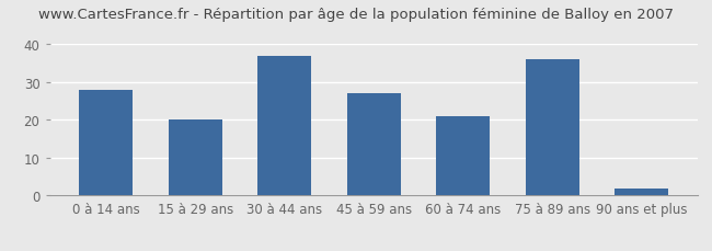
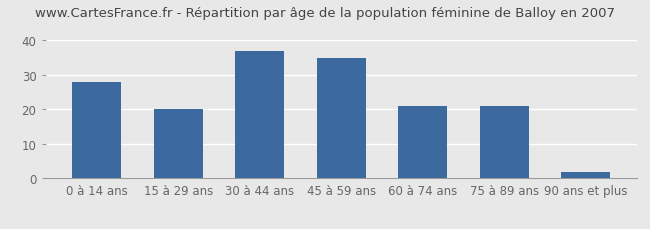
45 à 59 ans: 27 -> 35
75 à 89 ans: 36 -> 21
